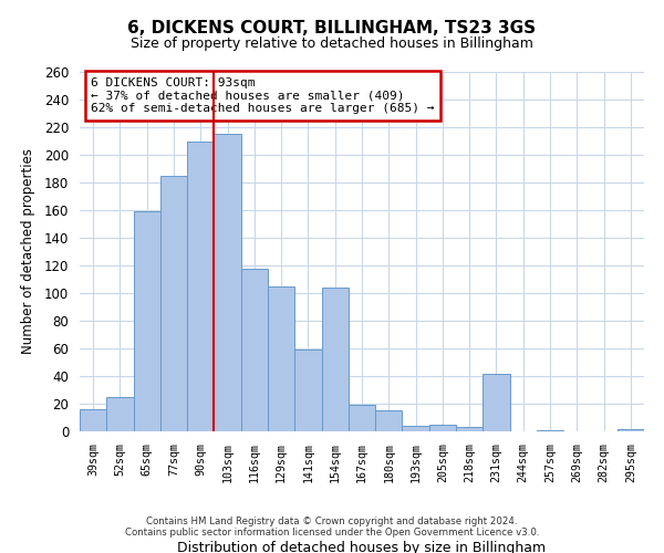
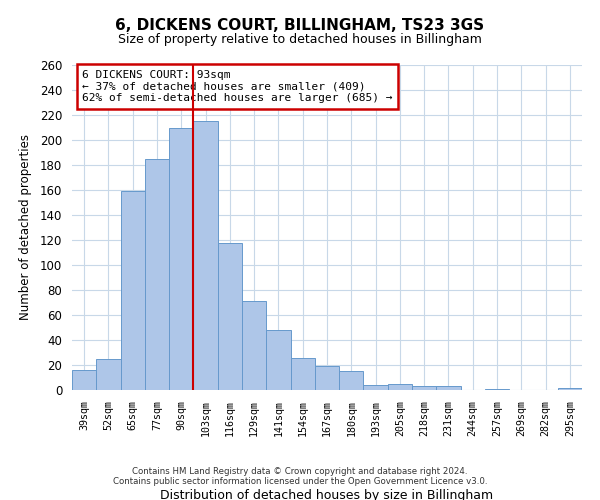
129sqm: 105 -> 71
141sqm: 59 -> 48
154sqm: 104 -> 26
231sqm: 42 -> 3
